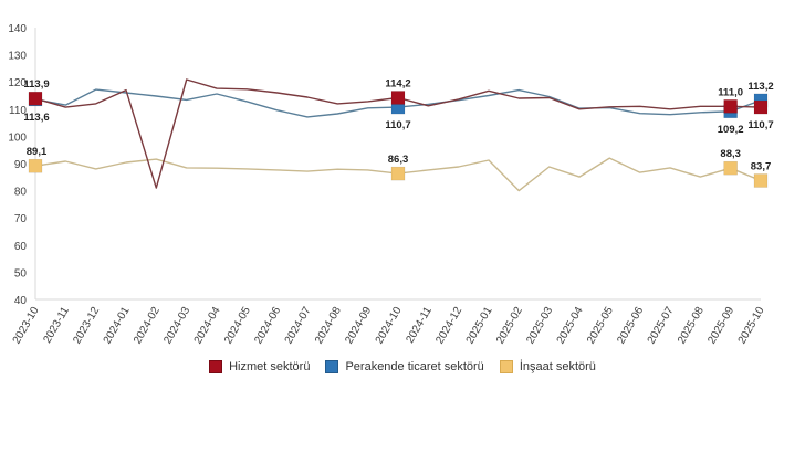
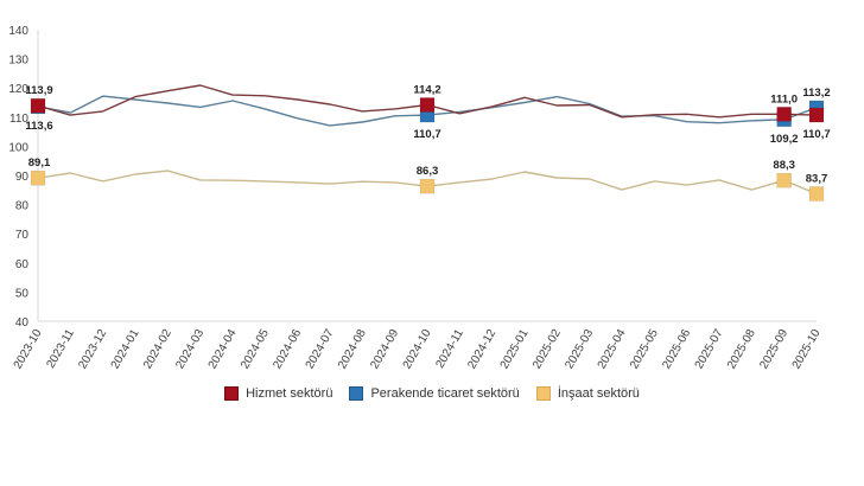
Hizmet sektörü/2024-02: 81 -> 119
İnşaat sektörü/2025-02: 80 -> 89
İnşaat sektörü/2025-05: 92 -> 88
